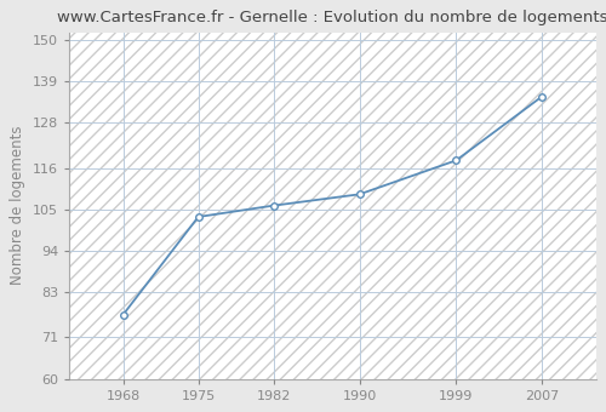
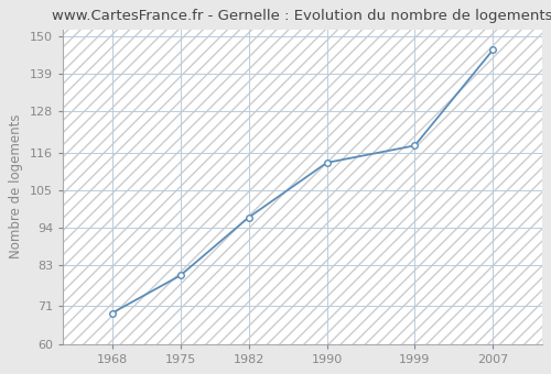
1968: 77 -> 69
1975: 103 -> 80
1982: 106 -> 97
1990: 109 -> 113
2007: 135 -> 146
